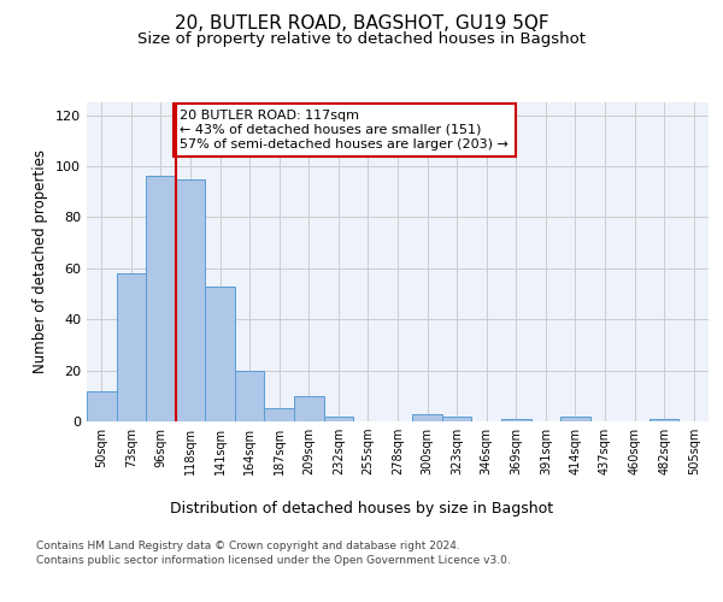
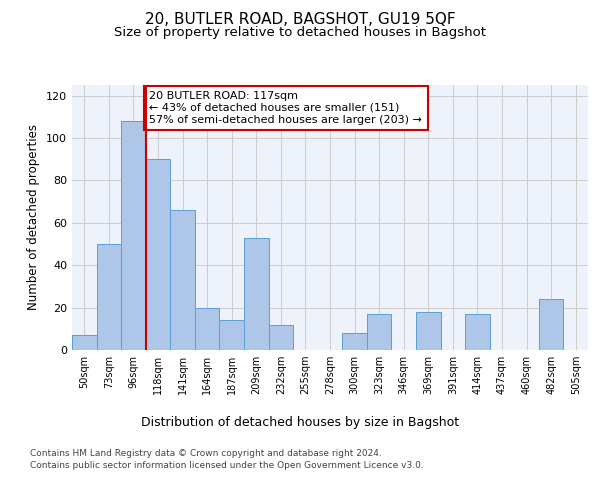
50sqm: 12 -> 7
73sqm: 58 -> 50
96sqm: 96 -> 108
118sqm: 95 -> 90
141sqm: 53 -> 66
187sqm: 5 -> 14
209sqm: 10 -> 53
232sqm: 2 -> 12
300sqm: 3 -> 8
323sqm: 2 -> 17
369sqm: 1 -> 18
414sqm: 2 -> 17
482sqm: 1 -> 24
